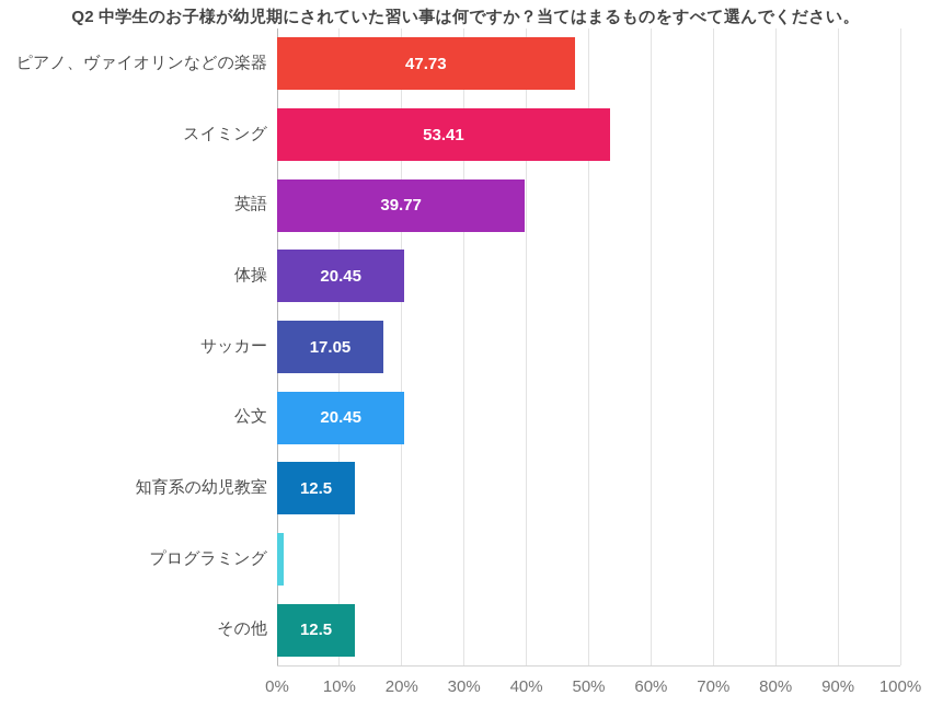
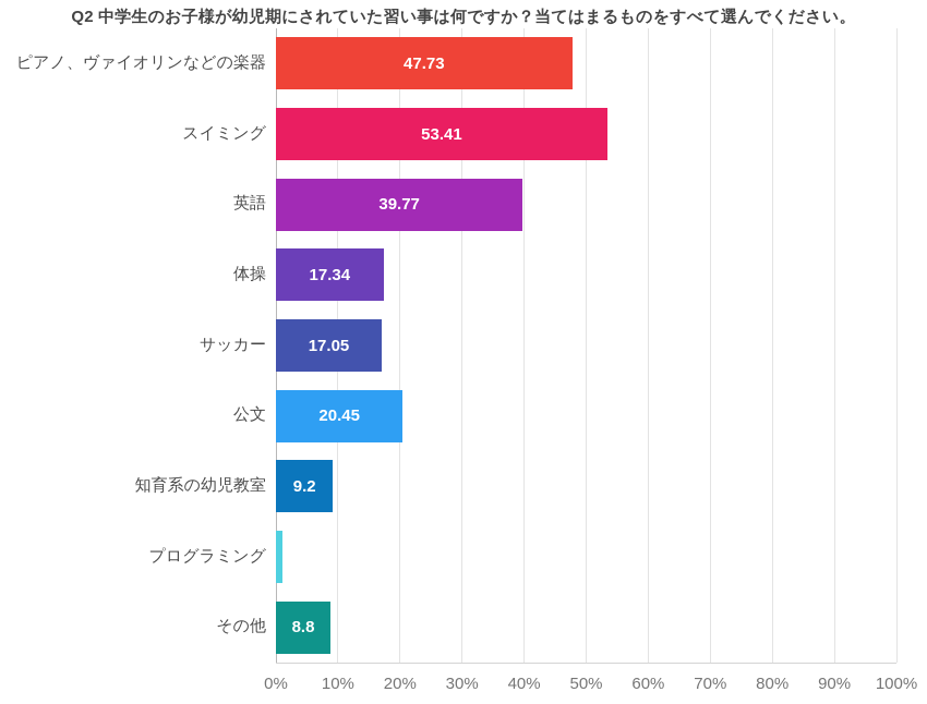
体操: 20.45 -> 17.34
知育系の幼児教室: 12.5 -> 9.2
その他: 12.5 -> 8.8
